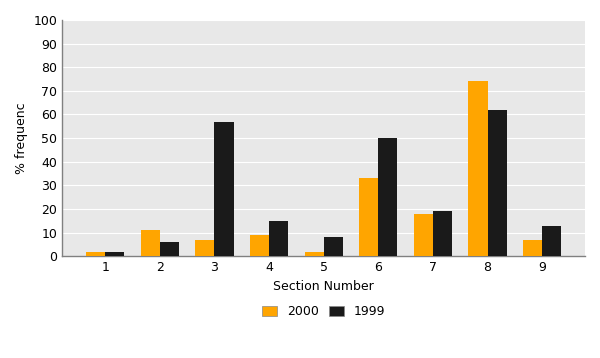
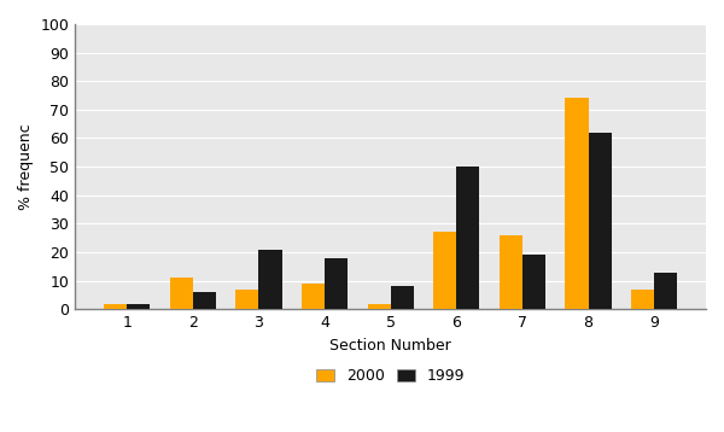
1999/3: 57 -> 21
1999/4: 15 -> 18
2000/6: 33 -> 27
2000/7: 18 -> 26
